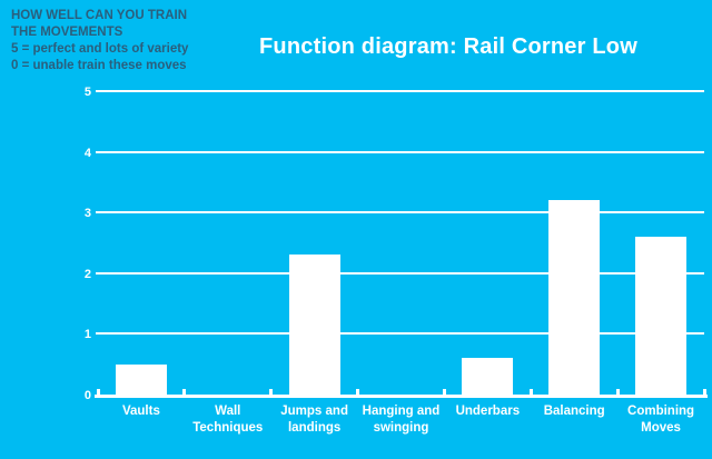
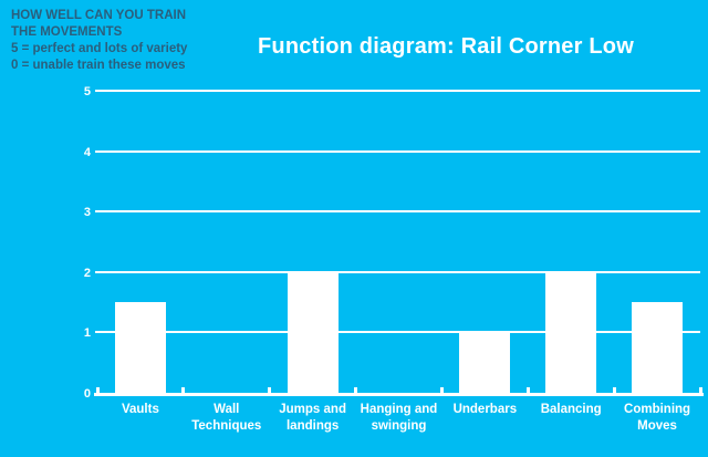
Vaults: 0.5 -> 1.5
Jumps and landings: 2.3 -> 2.0
Underbars: 0.6 -> 1.0
Balancing: 3.2 -> 2.0
Combining Moves: 2.6 -> 1.5
